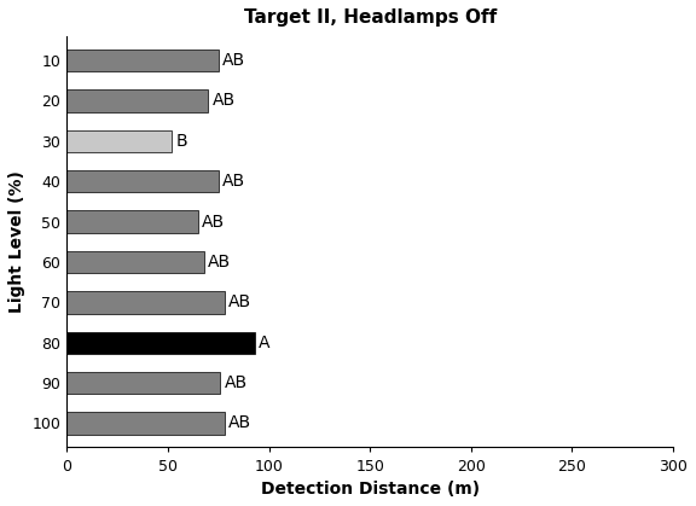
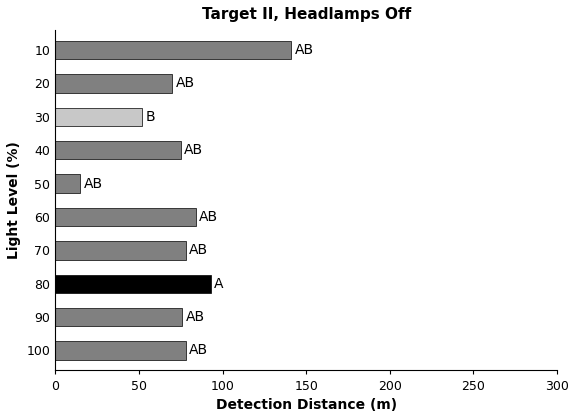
10: 75 -> 141
50: 65 -> 15
60: 68 -> 84
